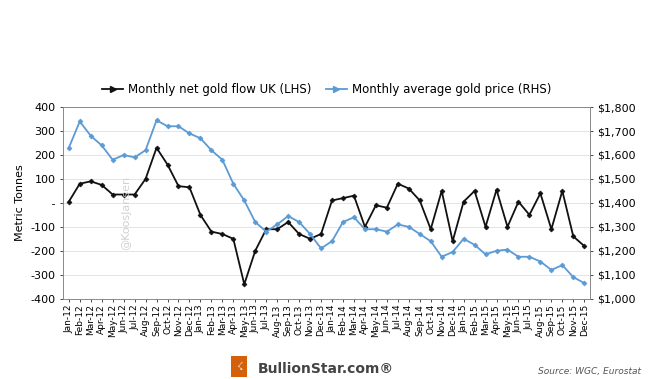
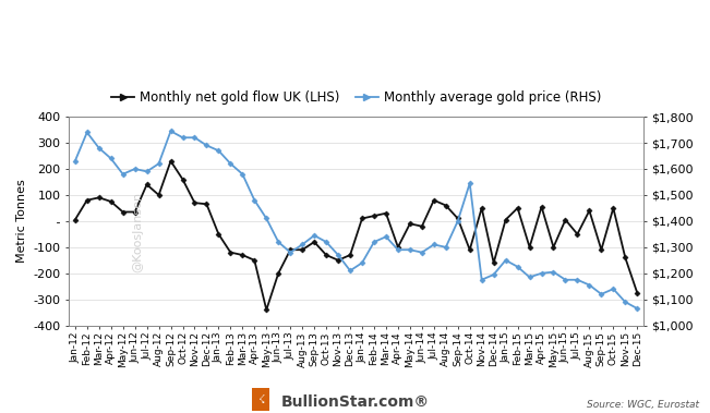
Monthly net gold flow UK (LHS)/Jul-12: 35 -> 140
Monthly average gold price (RHS)/Sep-14: $1,270 -> $1,400
Monthly average gold price (RHS)/Oct-14: $1,240 -> $1,545
Monthly net gold flow UK (LHS)/Dec-15: -180 -> -275
